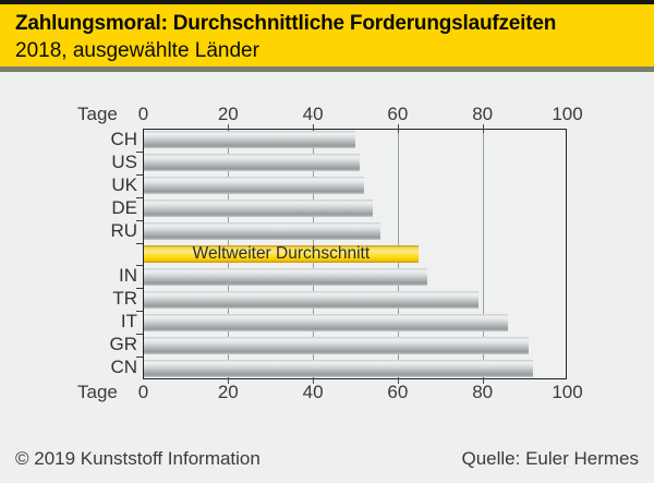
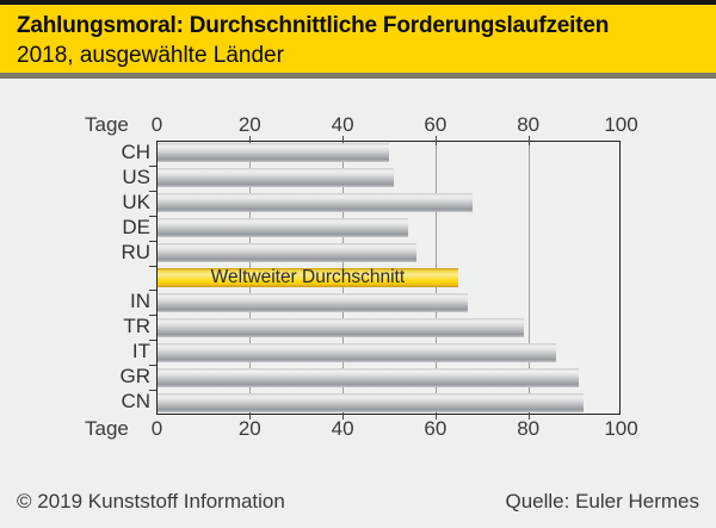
UK: 52 -> 68
